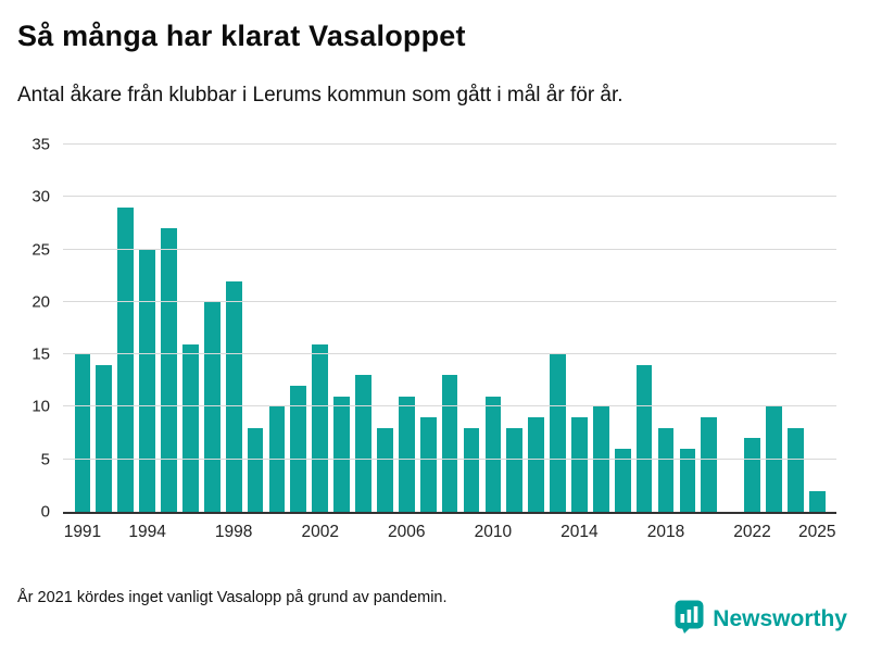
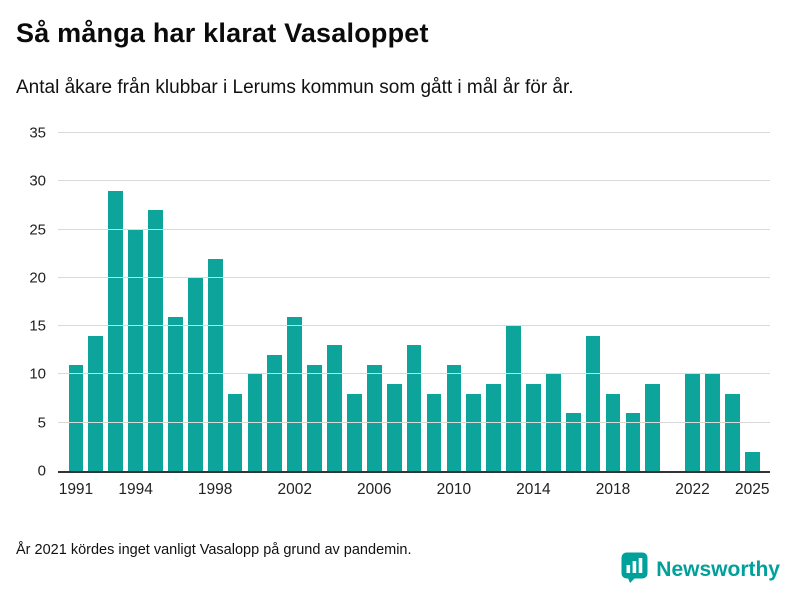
1991: 15 -> 11
2022: 7 -> 10
